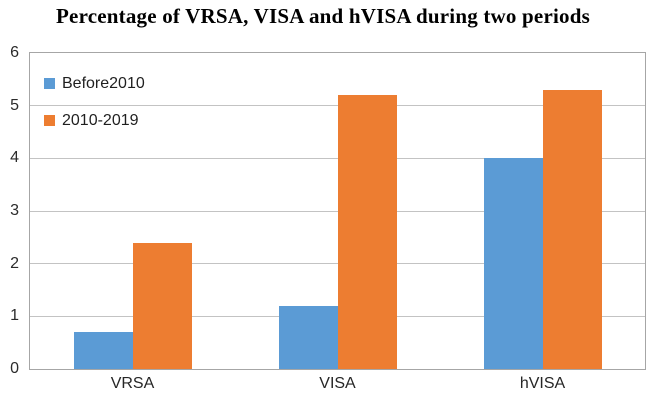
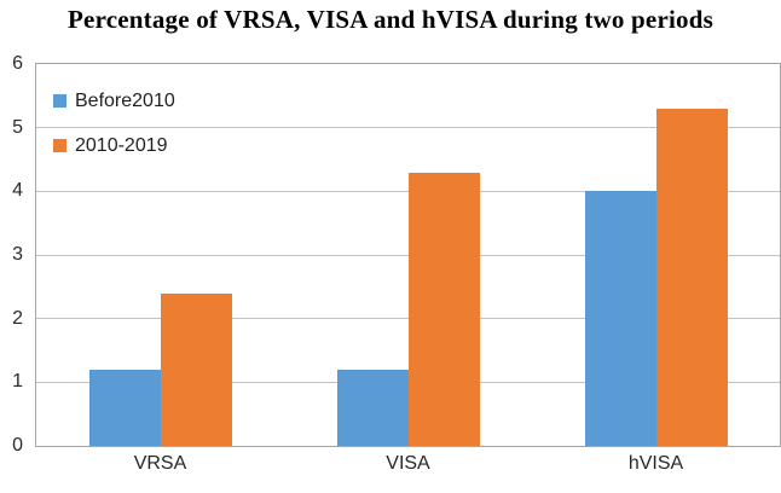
Before2010/VRSA: 0.7 -> 1.2
2010-2019/VISA: 5.2 -> 4.3
